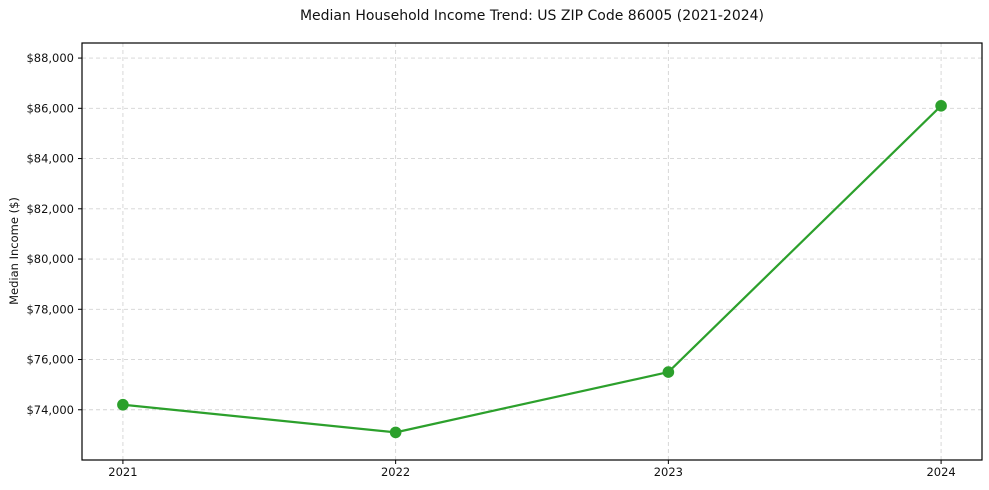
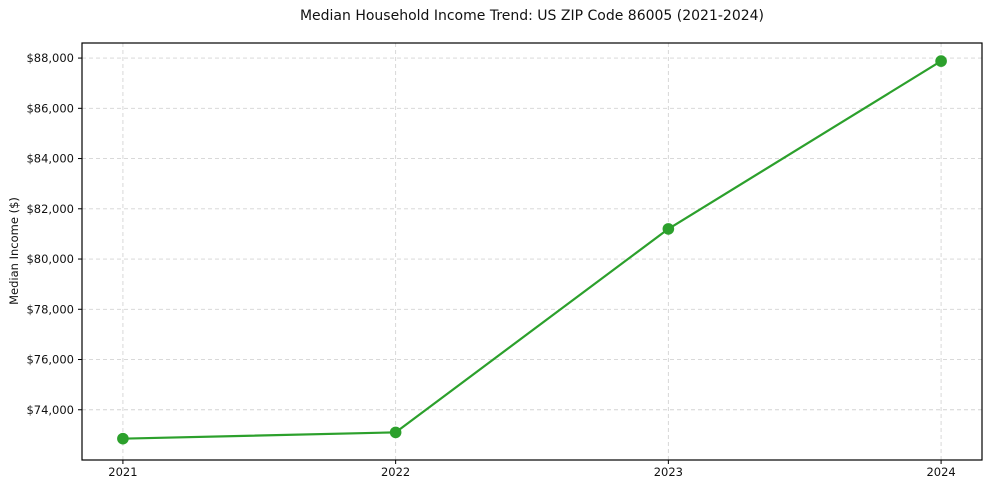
2021: $74200 -> $72800
2023: $75500 -> $81200
2024: $86100 -> $87900
